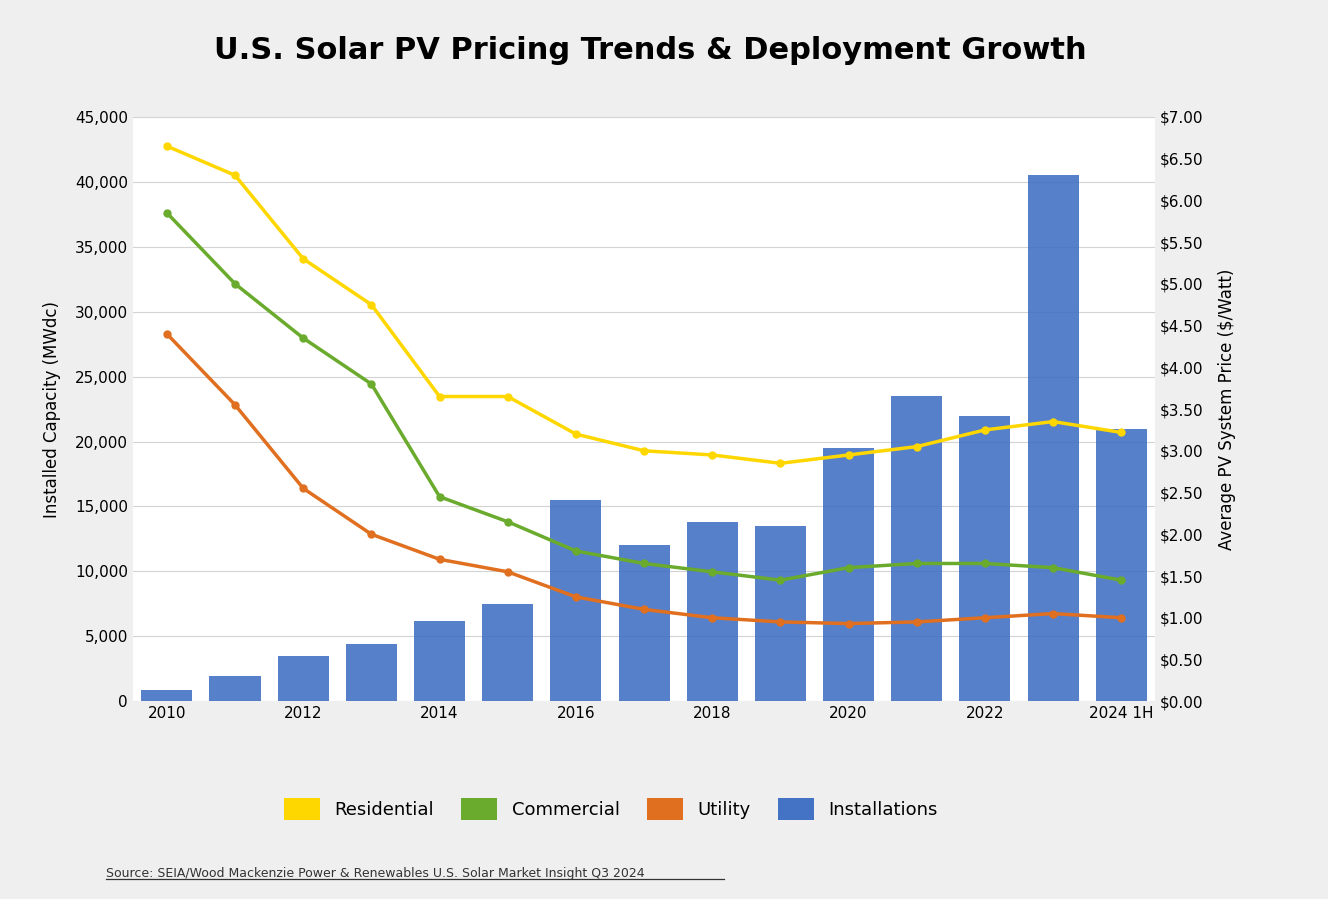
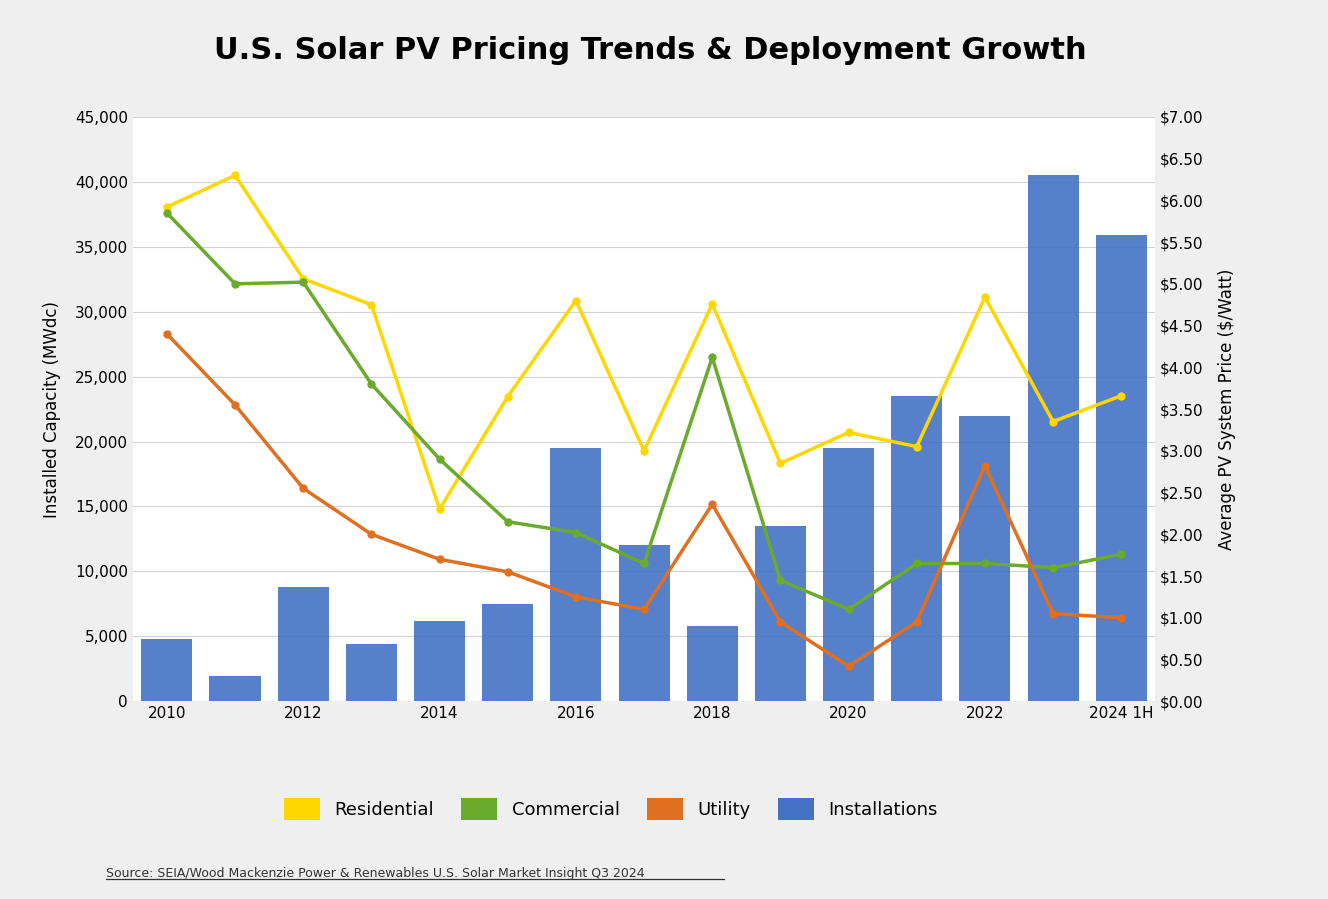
Installations/2010: 900 -> 4,800
Residential/2010: $6.65 -> $5.92
Installations/2012: 3,500 -> 8,800
Residential/2012: $5.30 -> $5.06
Commercial/2012: $4.35 -> $5.02
Residential/2014: $3.65 -> $2.30
Commercial/2014: $2.45 -> $2.90
Installations/2016: 15,500 -> 19,500
Residential/2016: $3.20 -> $4.80
Commercial/2016: $1.80 -> $2.02
Installations/2018: 13,800 -> 5,800
Residential/2018: $2.95 -> $4.76
Commercial/2018: $1.55 -> $4.12
Utility/2018: $1.00 -> $2.36
Residential/2020: $2.95 -> $3.22
Commercial/2020: $1.60 -> $1.10
Utility/2020: $0.93 -> $0.42
Residential/2022: $3.25 -> $4.84
Utility/2022: $1.00 -> $2.82
Installations/2024 1H: 21,000 -> 35,900
Residential/2024 1H: $3.22 -> $3.66
Commercial/2024 1H: $1.45 -> $1.76
